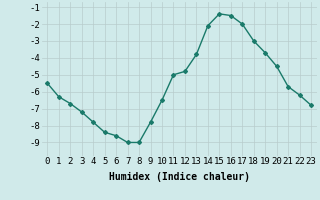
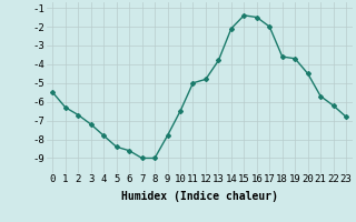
18: -3.0 -> -3.6
